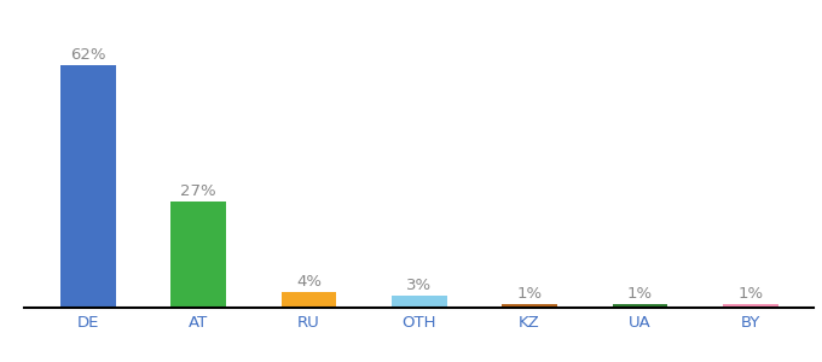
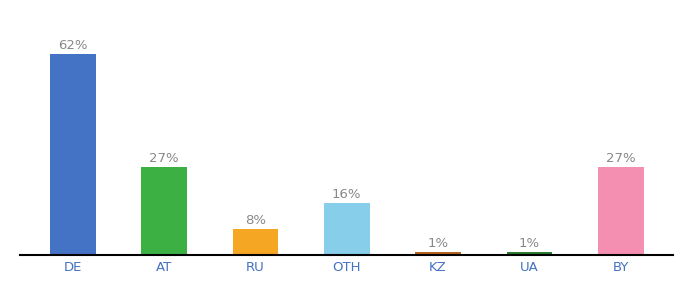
RU: 4% -> 8%
OTH: 3% -> 16%
BY: 1% -> 27%
